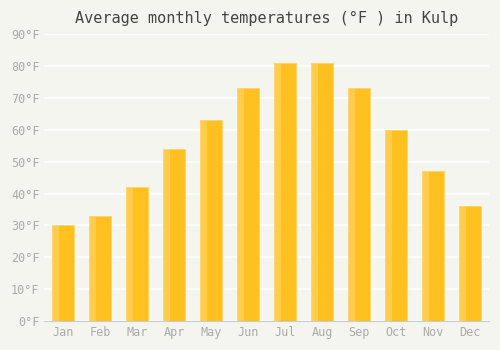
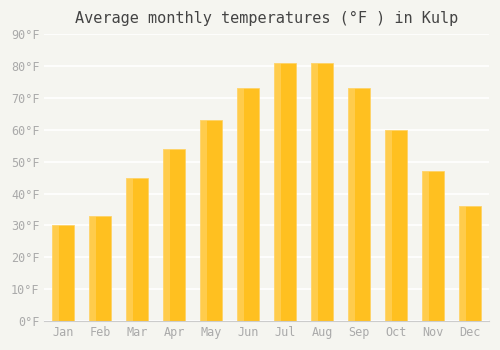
Mar: 42°F -> 45°F
